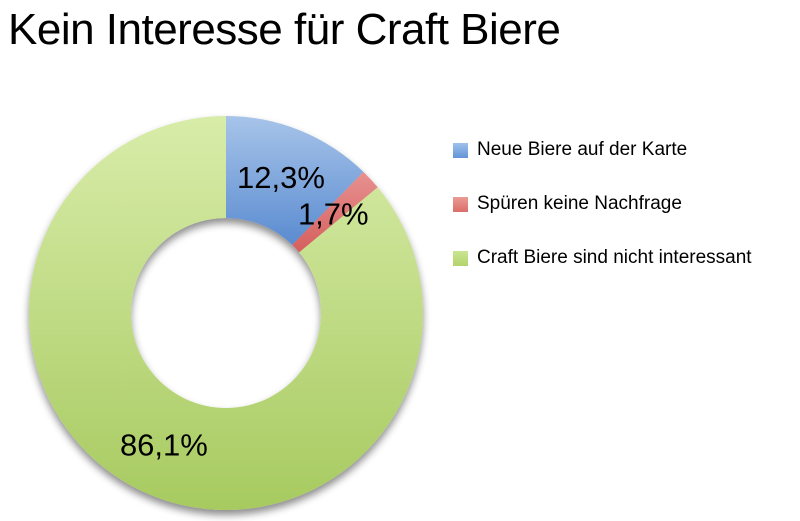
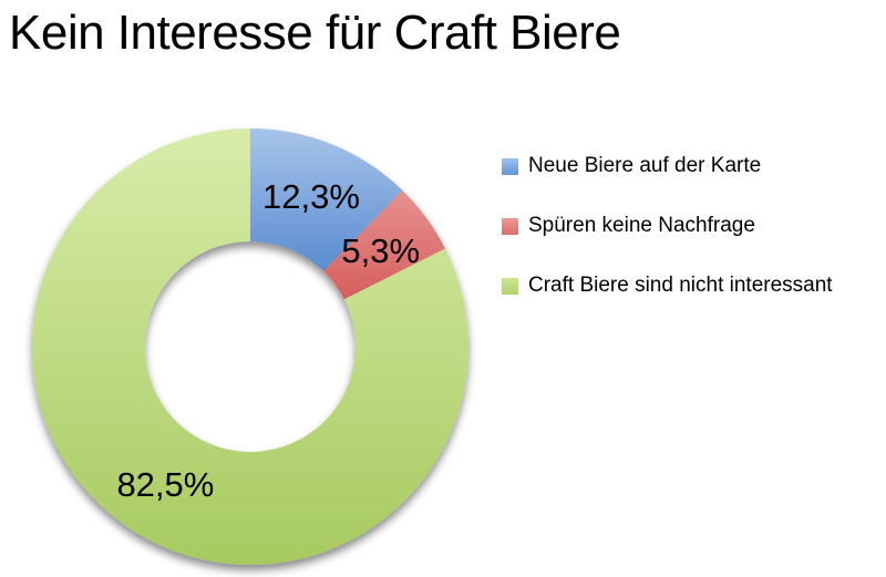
Spüren keine Nachfrage: 1,7% -> 5,3%
Craft Biere sind nicht interessant: 86,1% -> 82,5%
